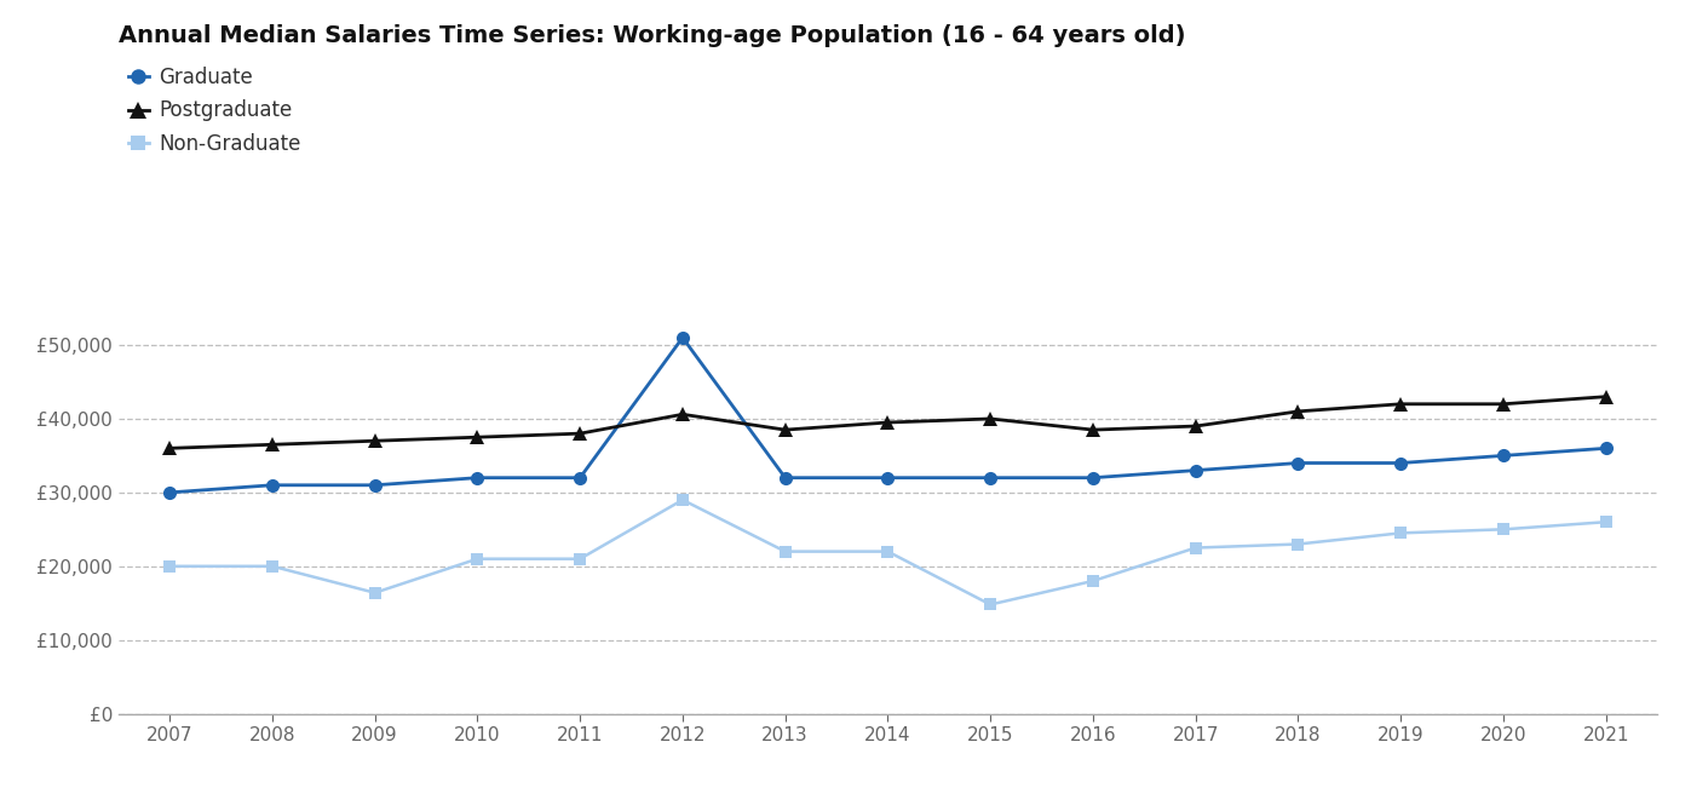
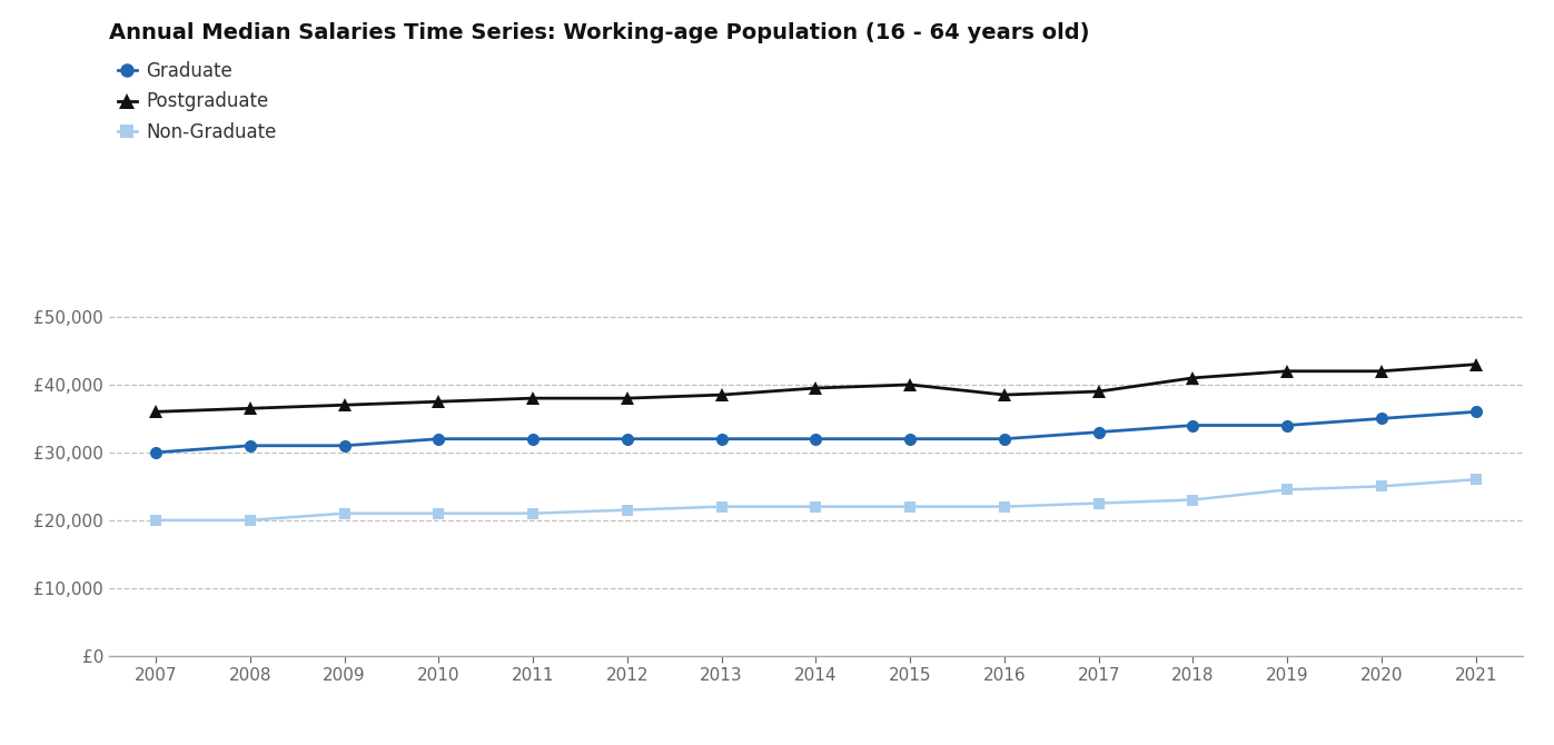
Non-Graduate/2009: £16,400 -> £21,000
Graduate/2012: £51,000 -> £32,000
Postgraduate/2012: £40,600 -> £38,000
Non-Graduate/2012: £29,000 -> £21,500
Non-Graduate/2015: £14,800 -> £22,000
Non-Graduate/2016: £18,000 -> £22,000
